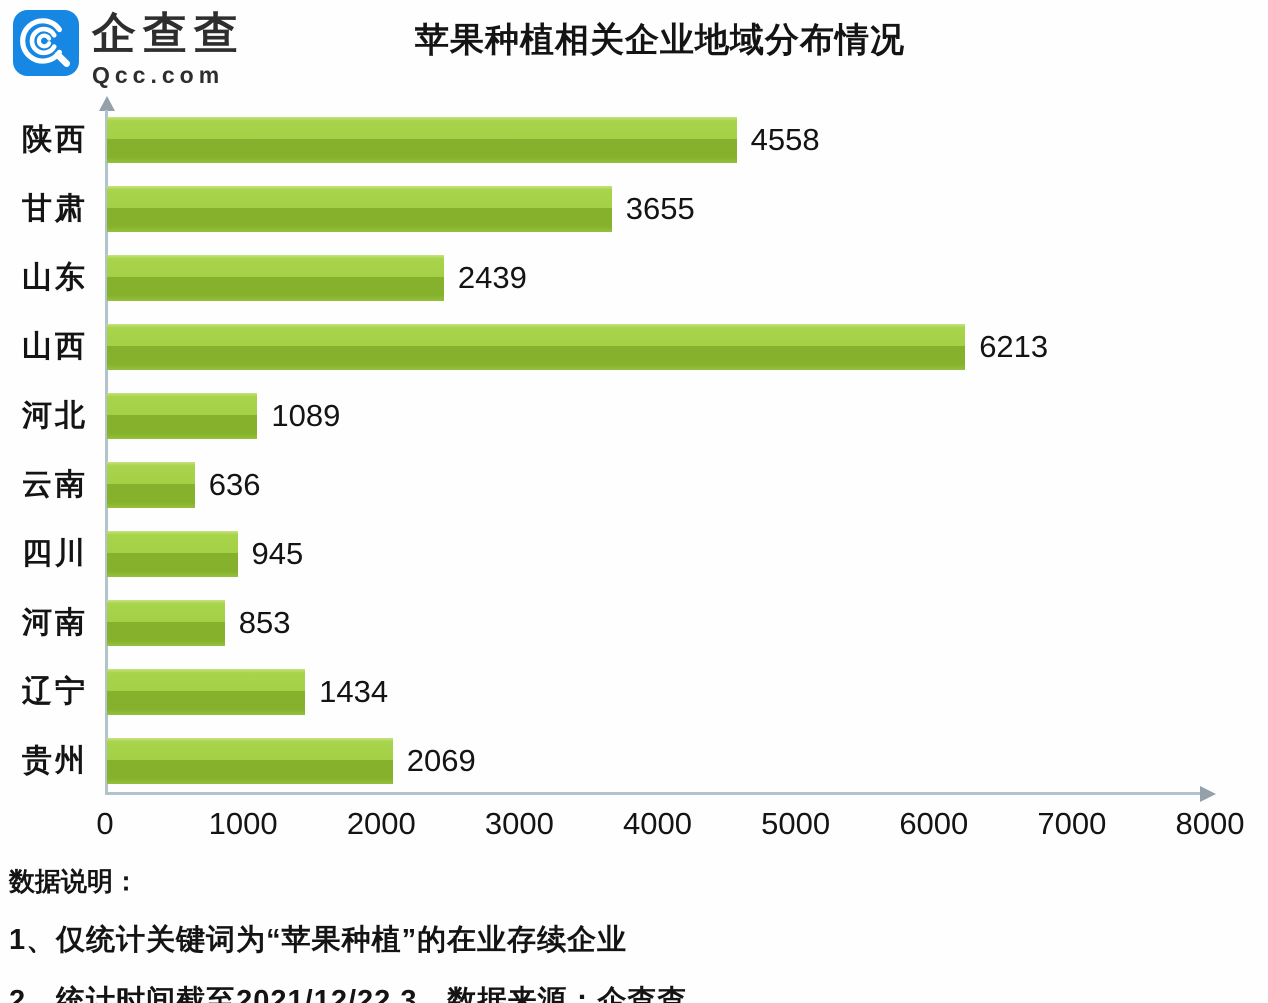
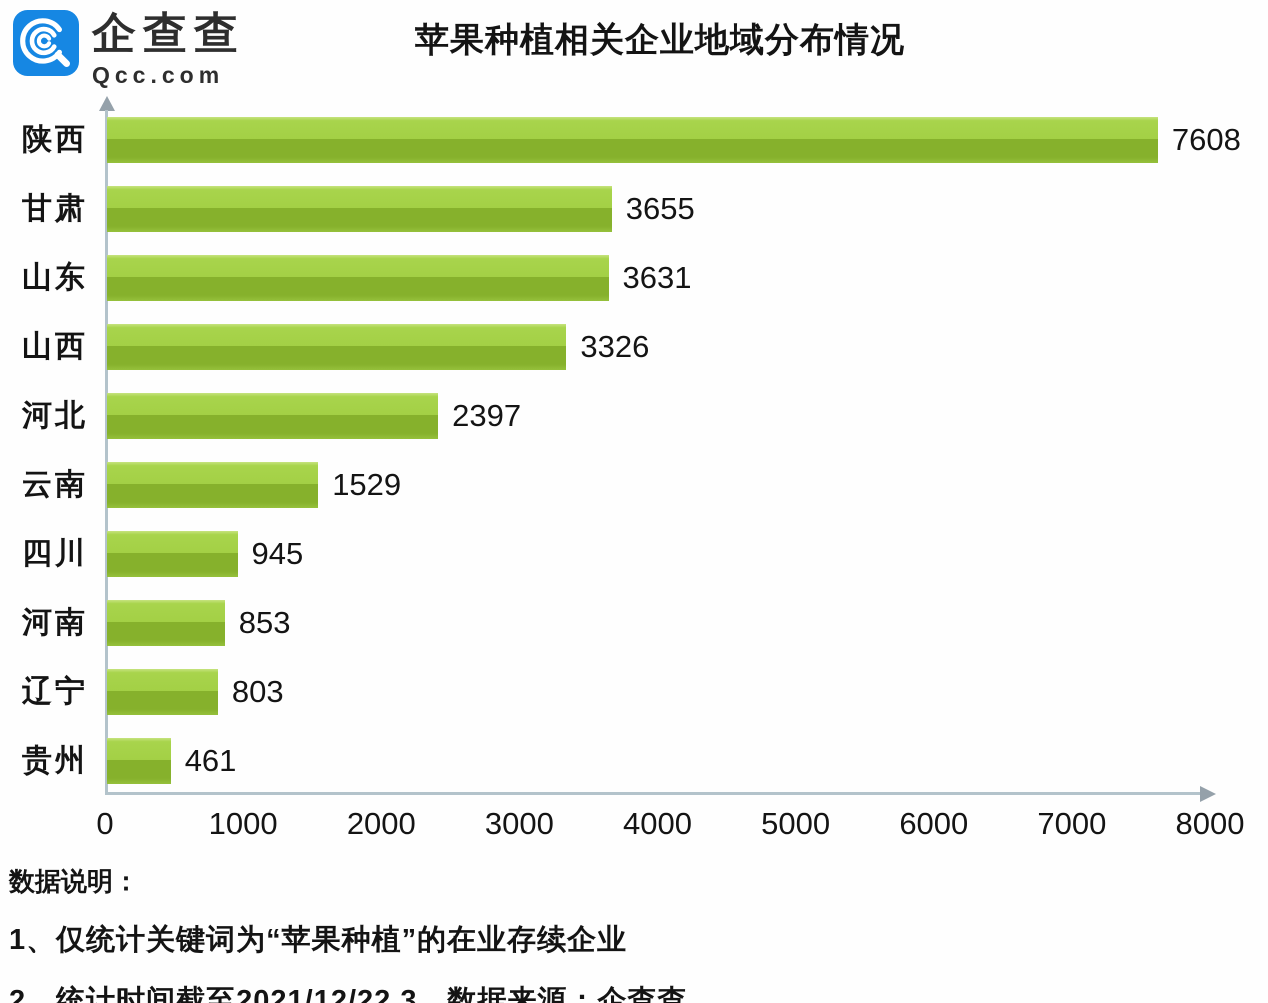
陕西: 4558 -> 7608
山东: 2439 -> 3631
山西: 6213 -> 3326
河北: 1089 -> 2397
云南: 636 -> 1529
辽宁: 1434 -> 803
贵州: 2069 -> 461
